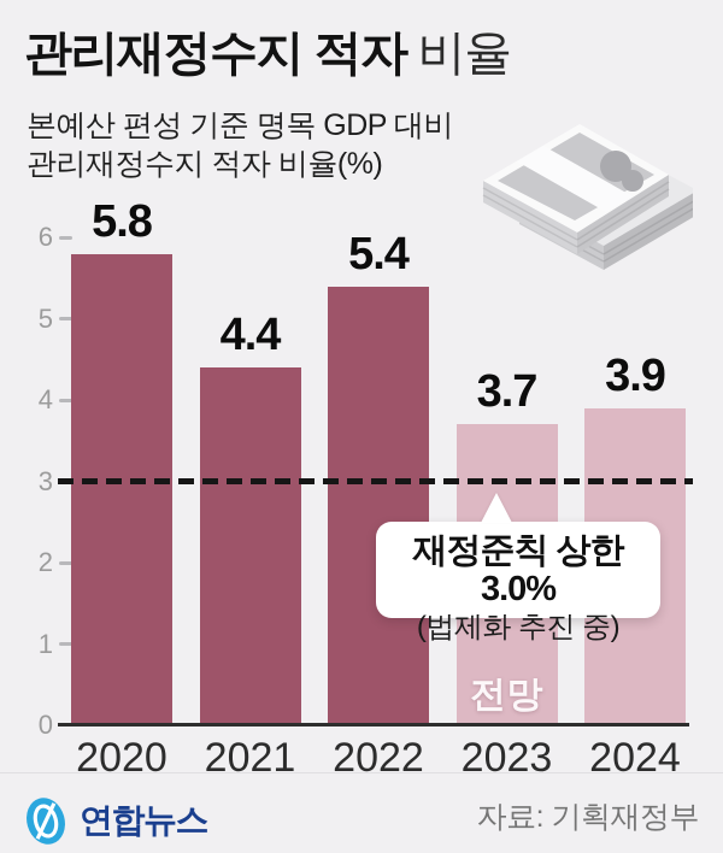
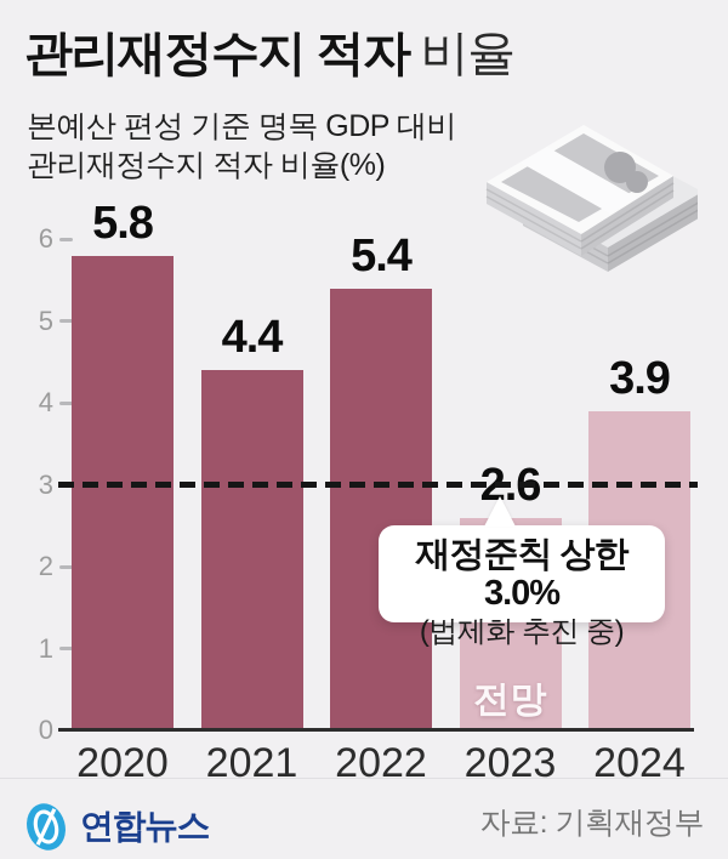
2023: 3.7 -> 2.6
